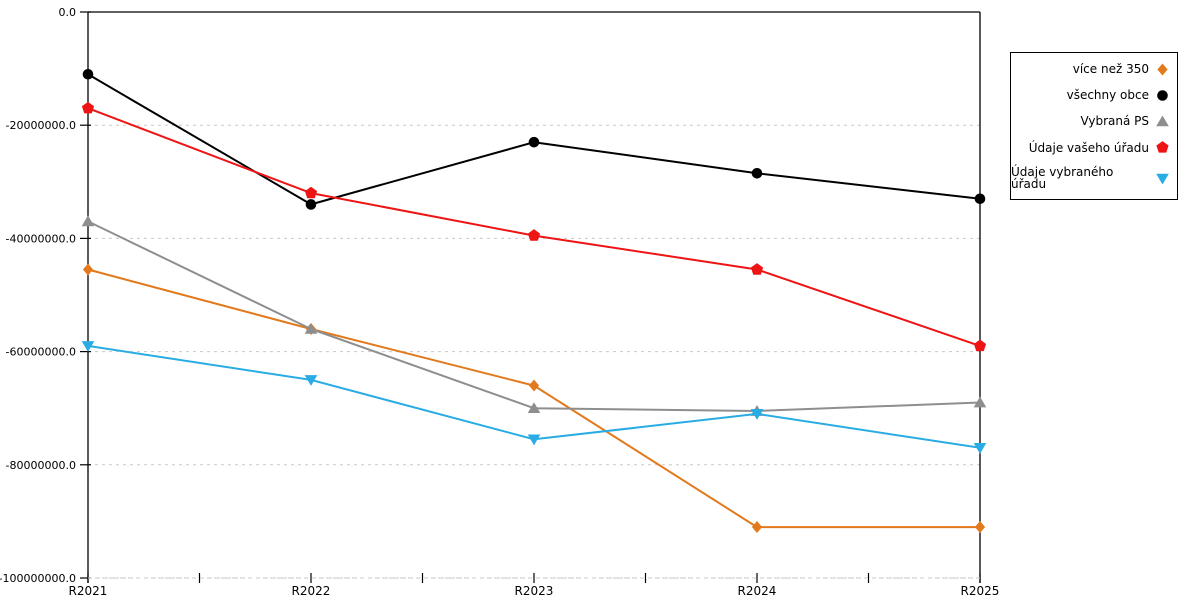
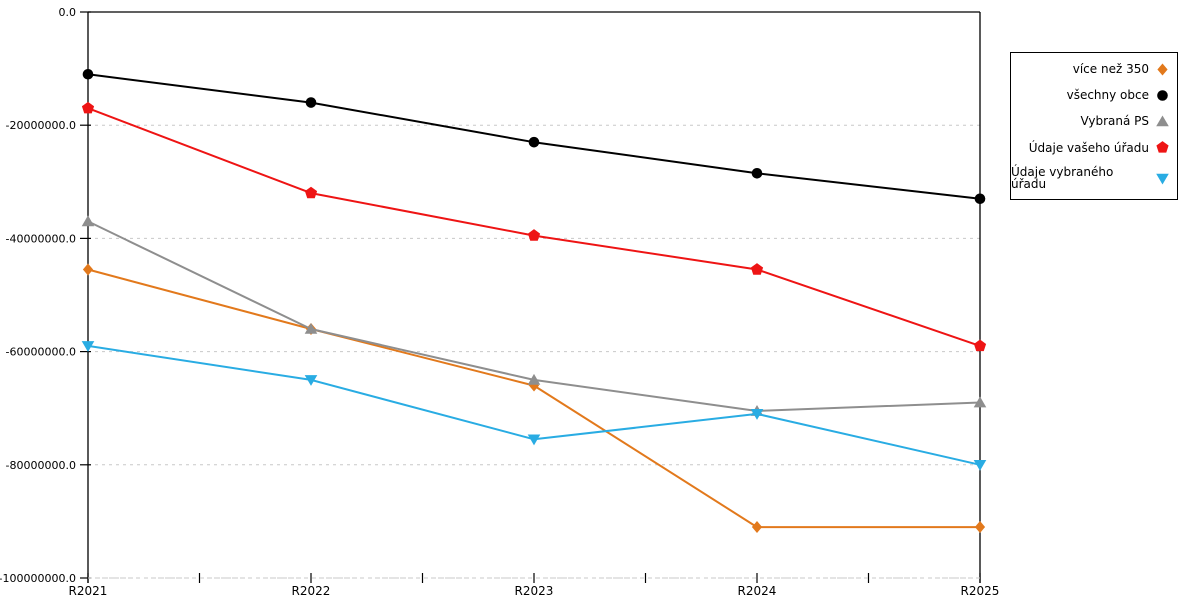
všechny obce/R2022: -34000000 -> -16000000
Vybraná PS/R2023: -70000000 -> -65000000
Údaje vybraného úřadu/R2025: -77000000 -> -80000000
